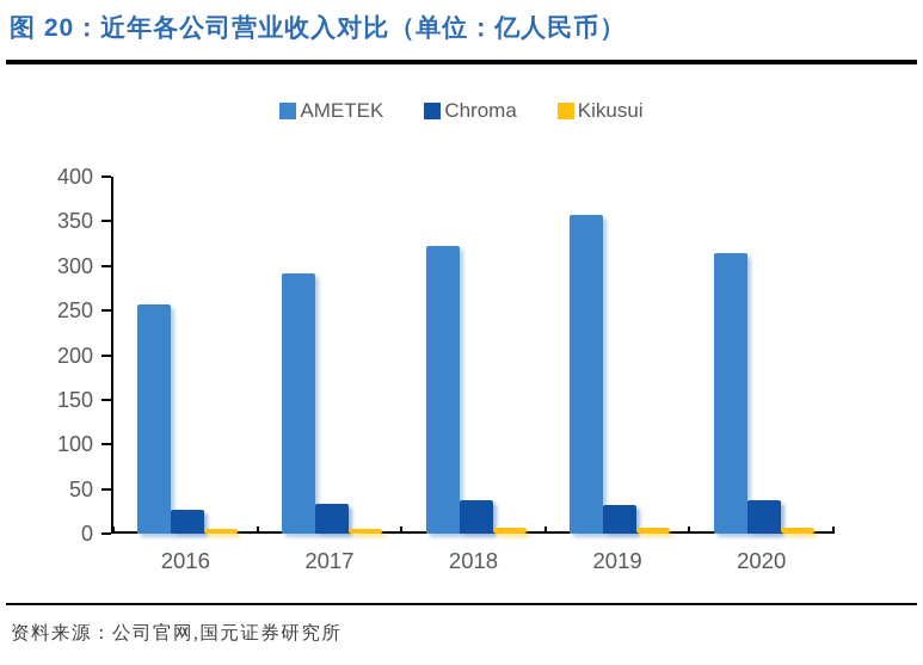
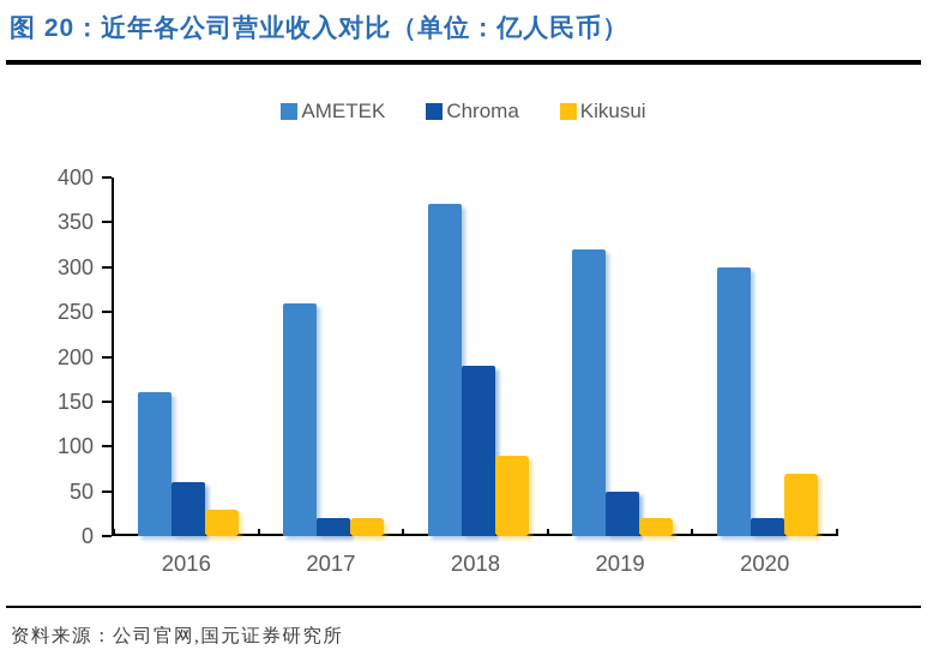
AMETEK/2016: 260 -> 160
Chroma/2016: 30 -> 60
Kikusui/2016: 10 -> 30
AMETEK/2017: 290 -> 260
Chroma/2017: 30 -> 20
Kikusui/2017: 10 -> 20
AMETEK/2018: 320 -> 370
Chroma/2018: 40 -> 190
Kikusui/2018: 10 -> 90
AMETEK/2019: 360 -> 320
Chroma/2019: 30 -> 50
Kikusui/2019: 10 -> 20
AMETEK/2020: 320 -> 300
Chroma/2020: 40 -> 20
Kikusui/2020: 10 -> 70
